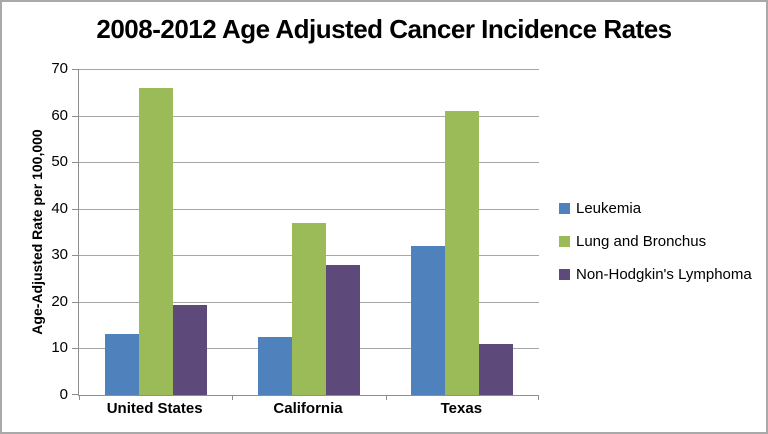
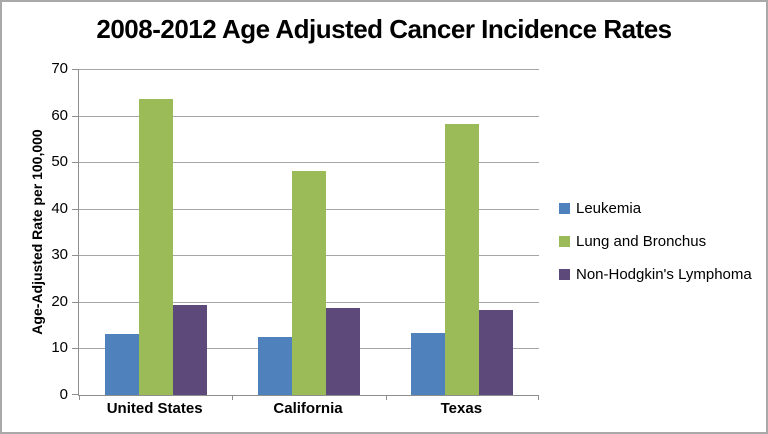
Lung and Bronchus/United States: 66 -> 64
Lung and Bronchus/California: 37 -> 48
Non-Hodgkin's Lymphoma/California: 28 -> 19
Leukemia/Texas: 32 -> 13
Lung and Bronchus/Texas: 61 -> 58
Non-Hodgkin's Lymphoma/Texas: 11 -> 18
